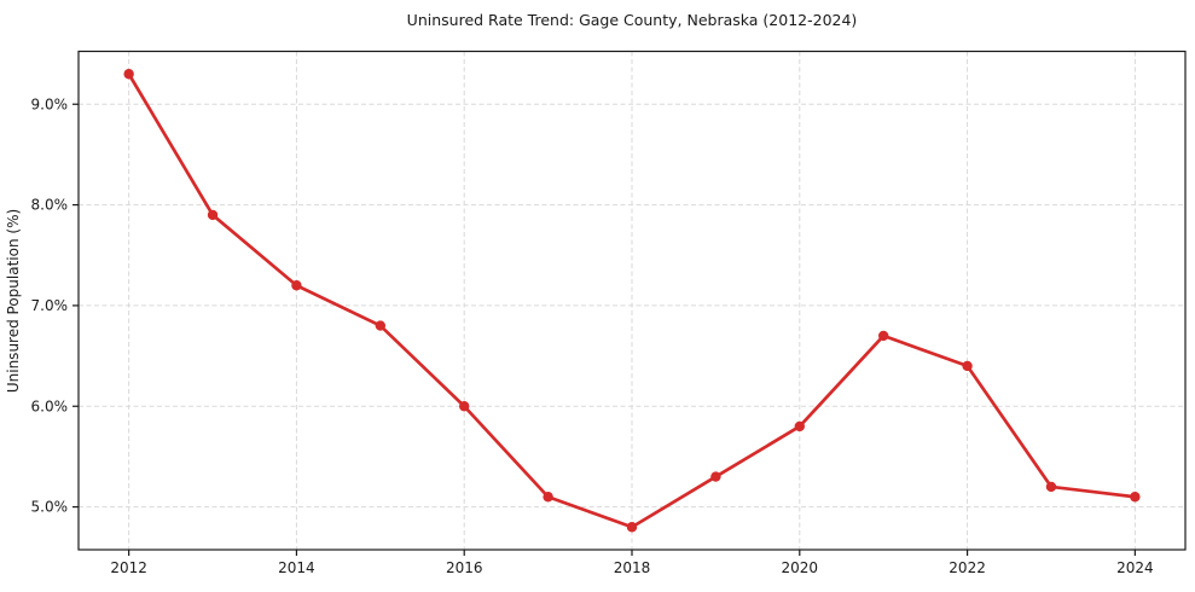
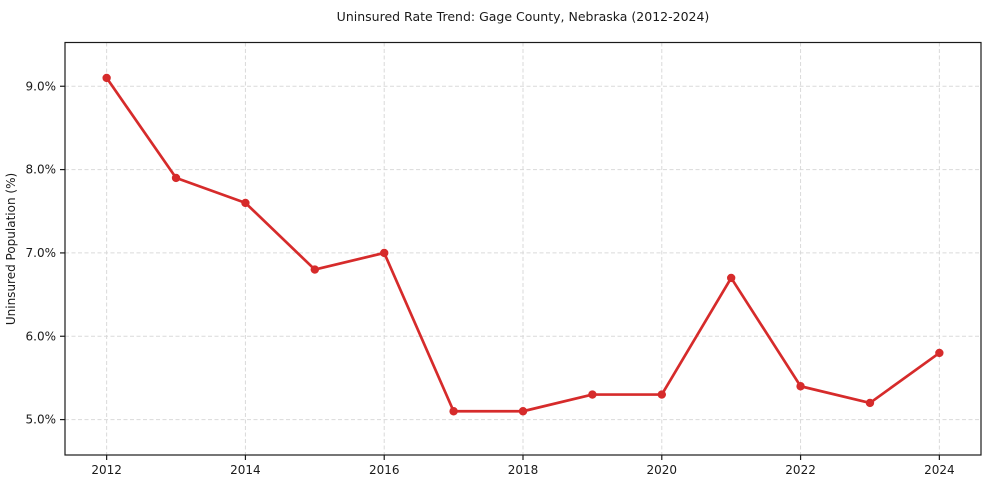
2012: 9.3% -> 9.1%
2014: 7.2% -> 7.6%
2016: 6.0% -> 7.0%
2018: 4.8% -> 5.1%
2020: 5.8% -> 5.3%
2022: 6.4% -> 5.4%
2024: 5.1% -> 5.8%
